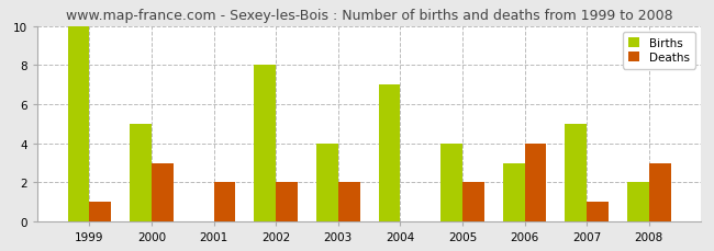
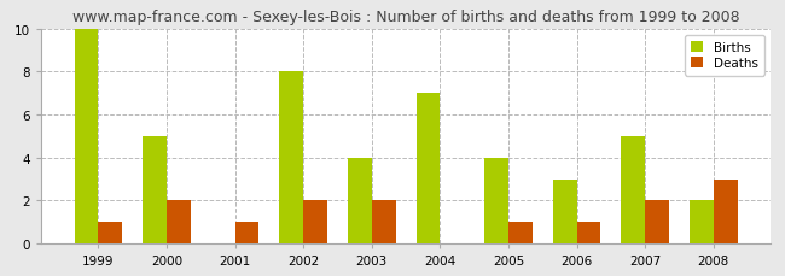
Deaths/2000: 3 -> 2
Deaths/2001: 2 -> 1
Deaths/2005: 2 -> 1
Deaths/2006: 4 -> 1
Deaths/2007: 1 -> 2
